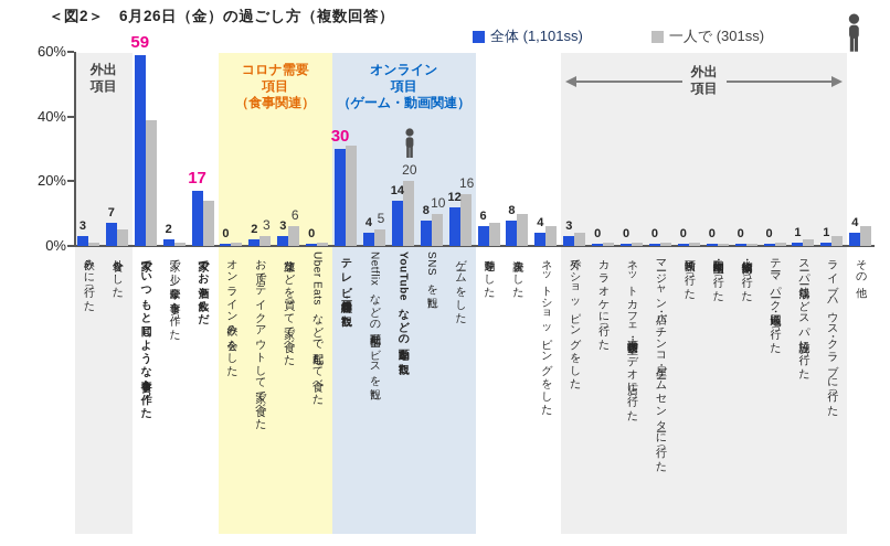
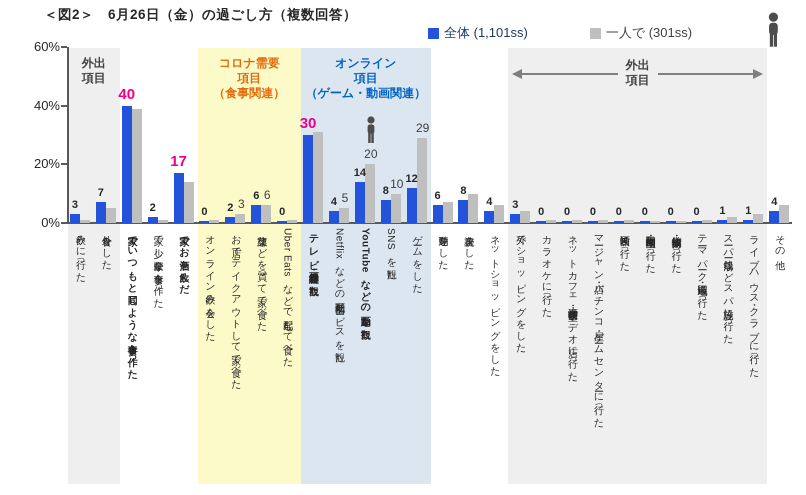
全体 (1,101ss)/家でいつもと同じような食事を作った: 59 -> 40
全体 (1,101ss)/惣菜などを買って家で食べた: 3 -> 6
一人で (301ss)/ゲームをした: 16 -> 29
